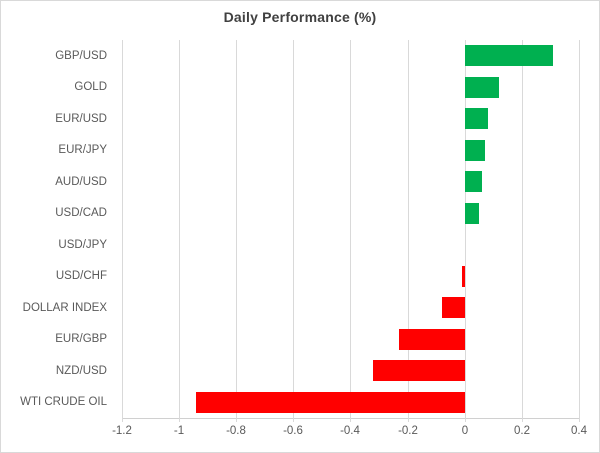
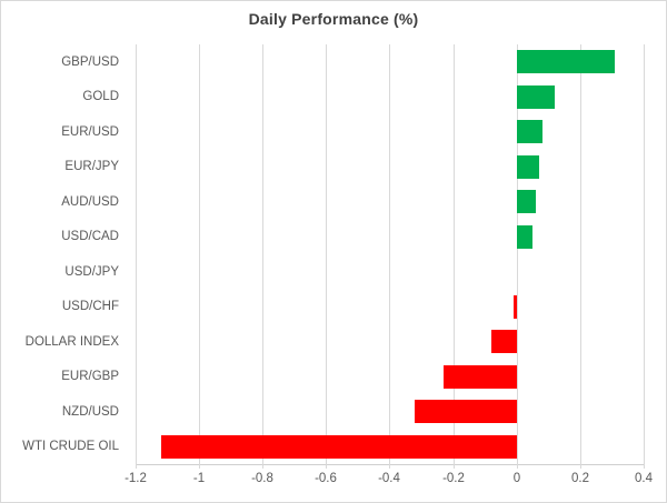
WTI CRUDE OIL: -0.94 -> -1.12
